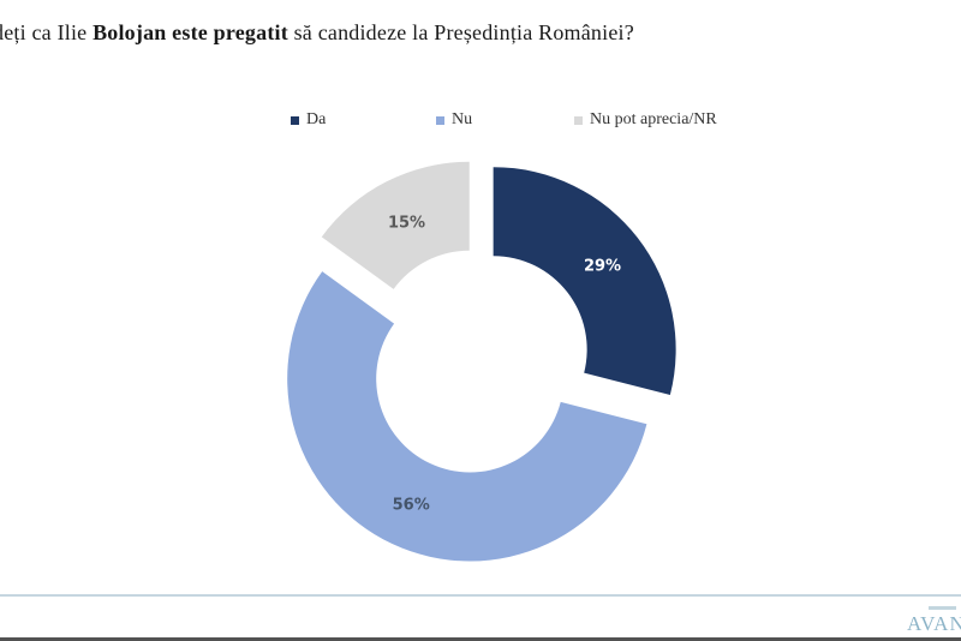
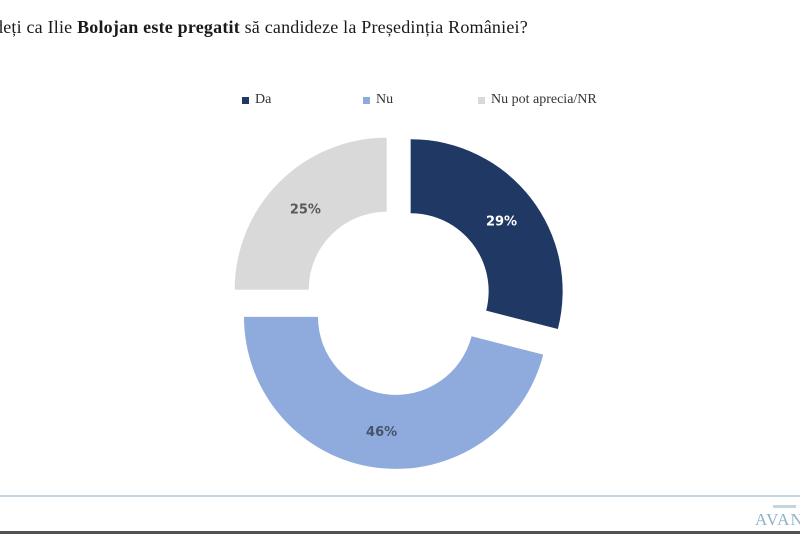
Nu: 56% -> 46%
Nu pot aprecia/NR: 15% -> 25%
